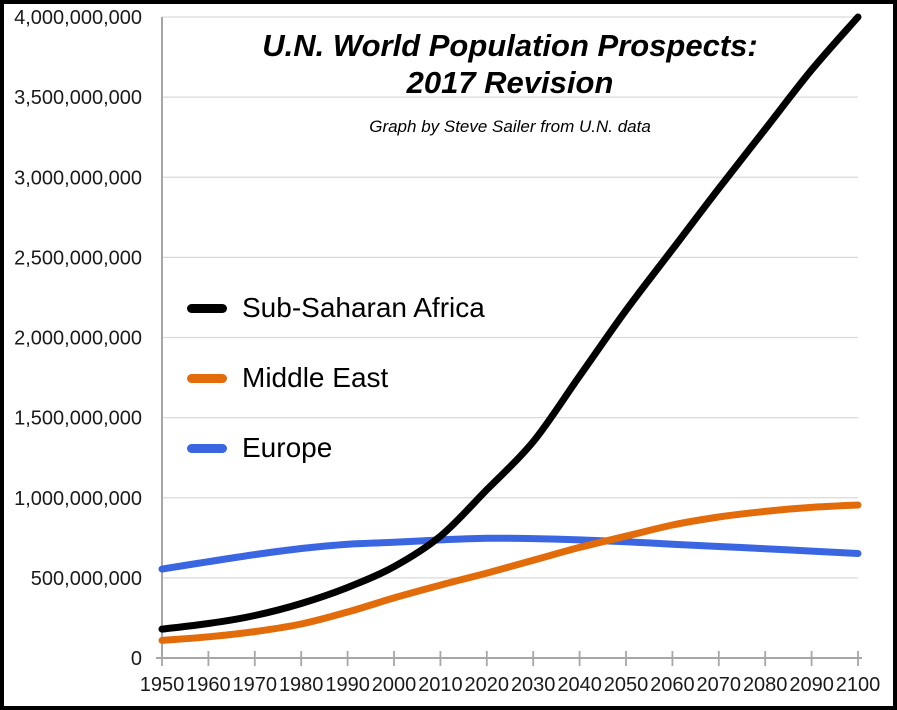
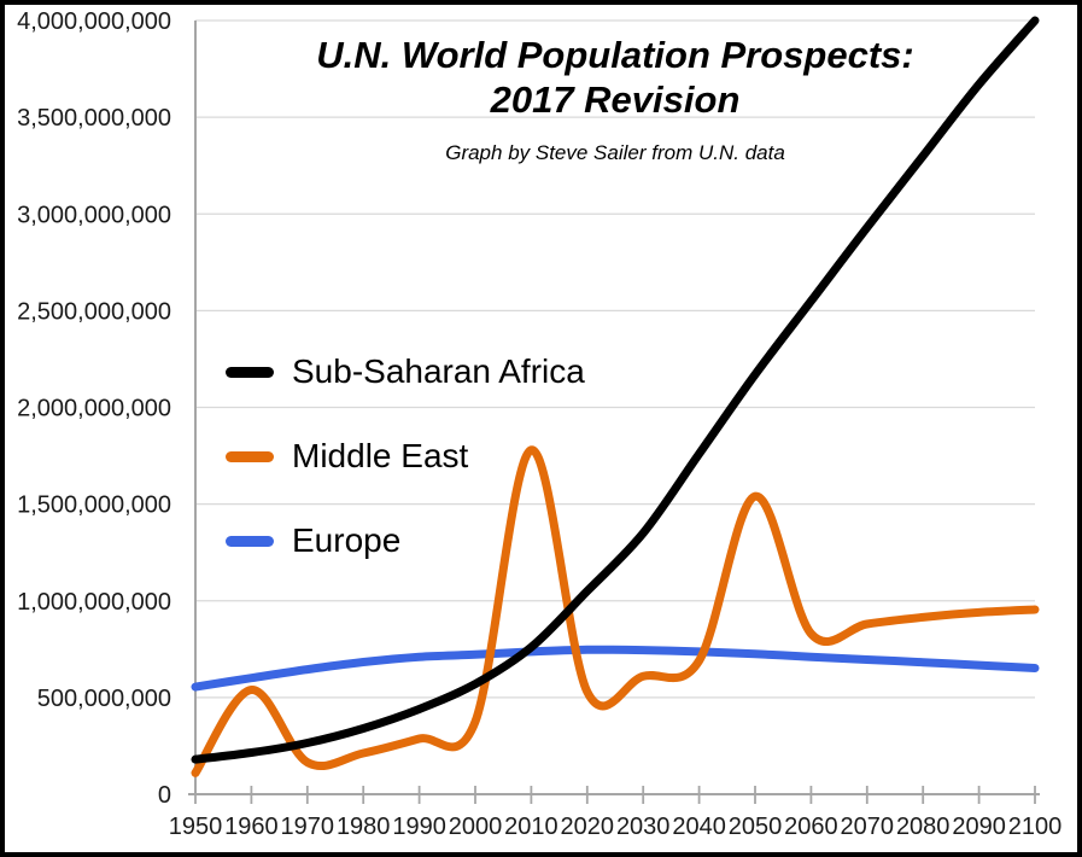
Middle East/1960: 130000000 -> 540000000
Middle East/2010: 460000000 -> 1780000000
Middle East/2050: 760000000 -> 1540000000
